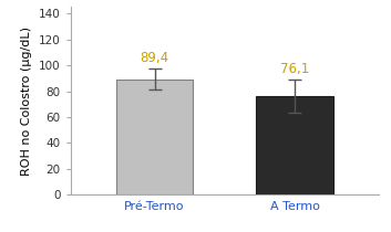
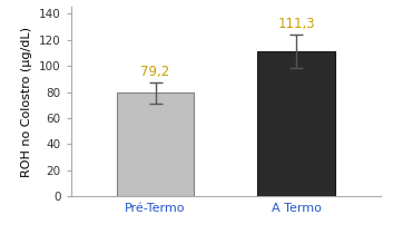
Pré-Termo: 89,4 -> 79,2
A Termo: 76,1 -> 111,3
